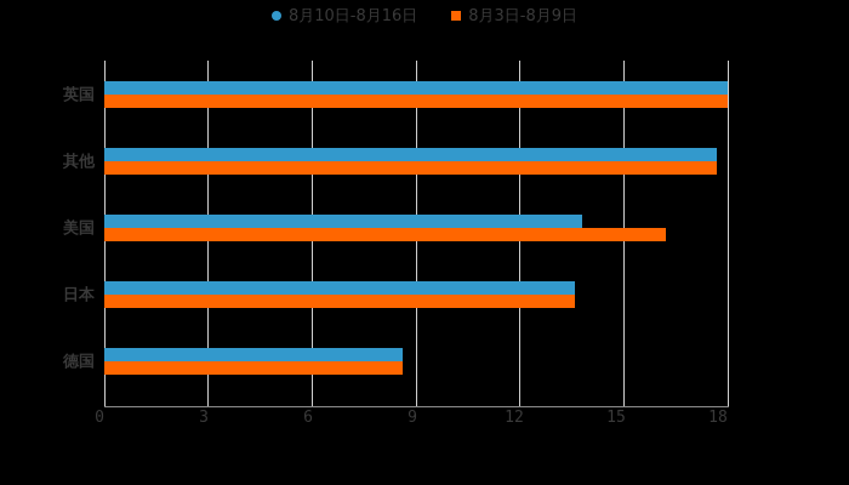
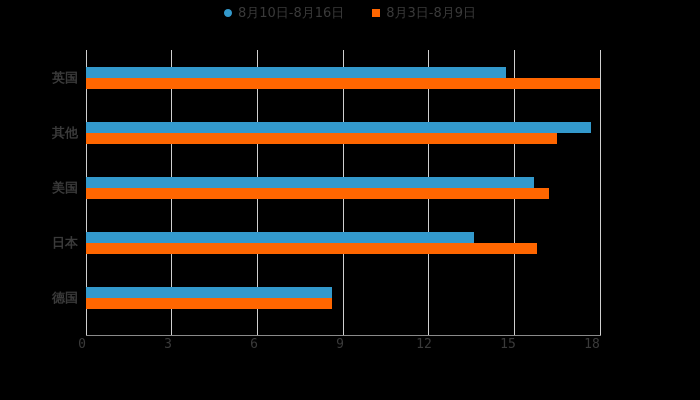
8月10日-8月16日/英国: 18.0 -> 14.7
8月3日-8月9日/其他: 17.7 -> 16.5
8月10日-8月16日/美国: 13.8 -> 15.7
8月3日-8月9日/日本: 13.6 -> 15.8
